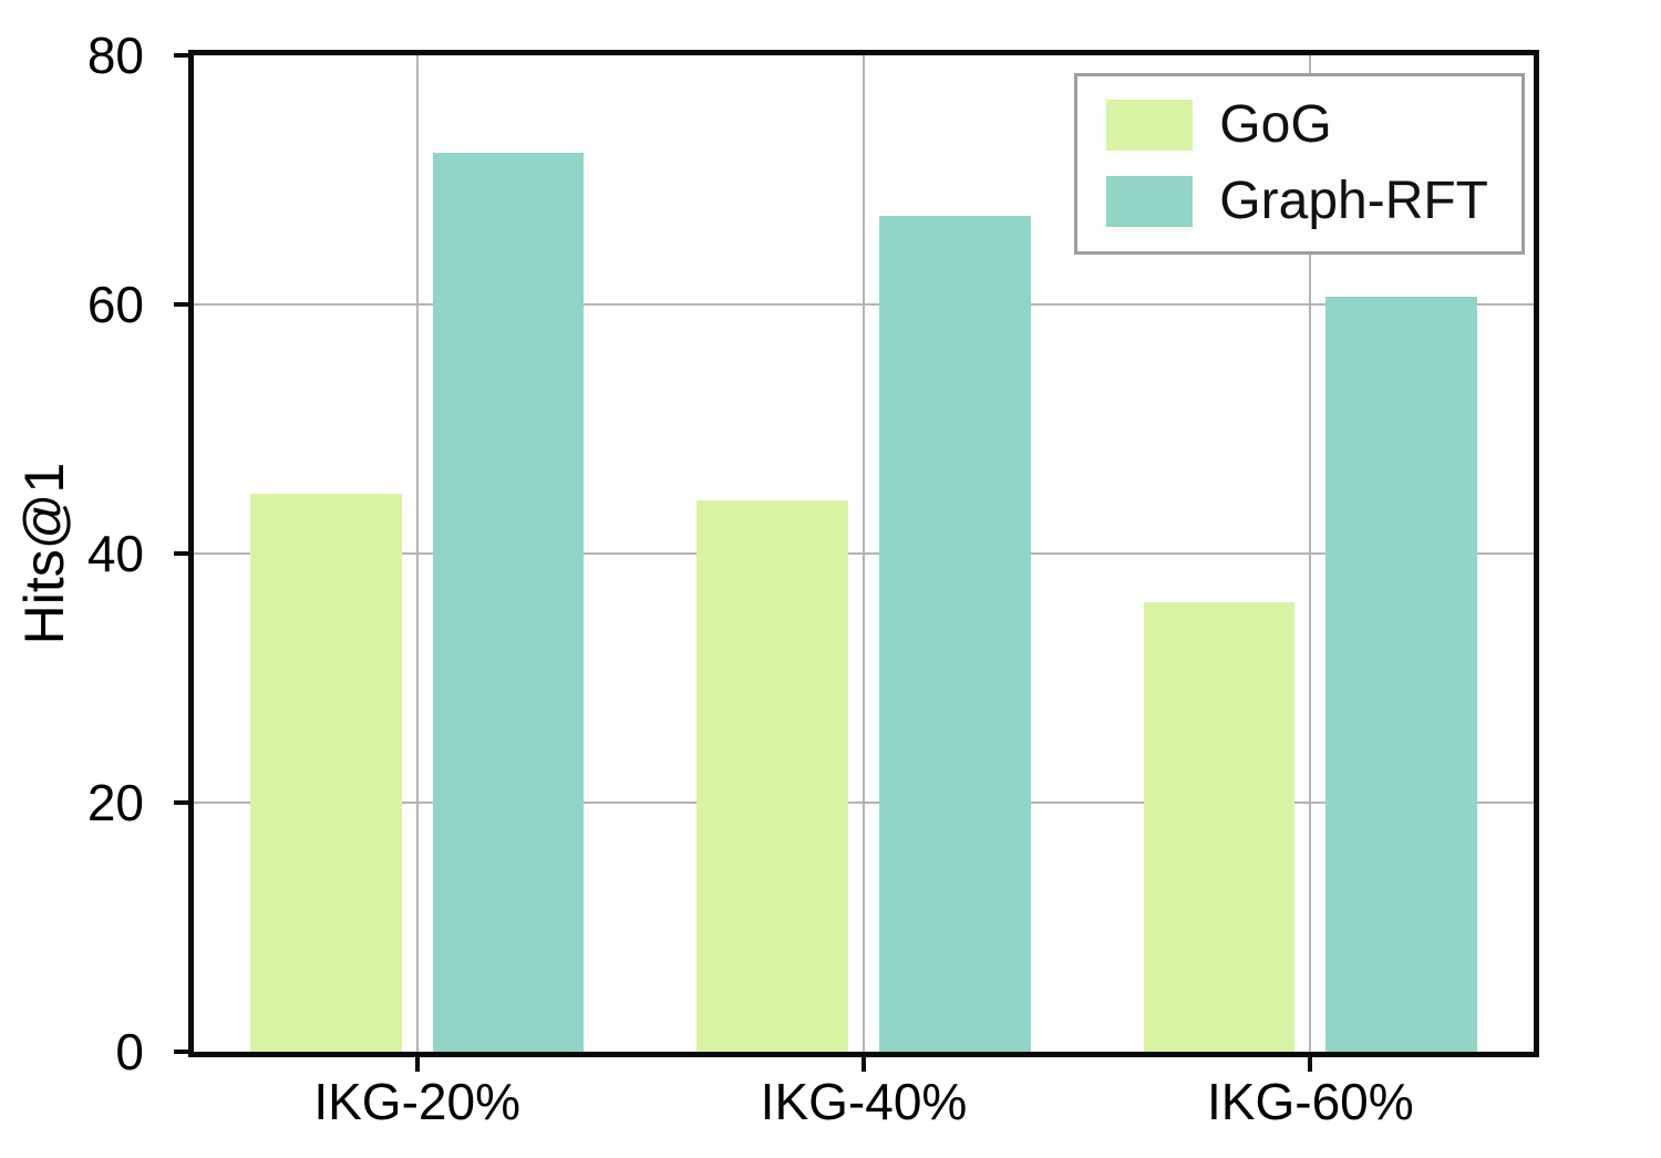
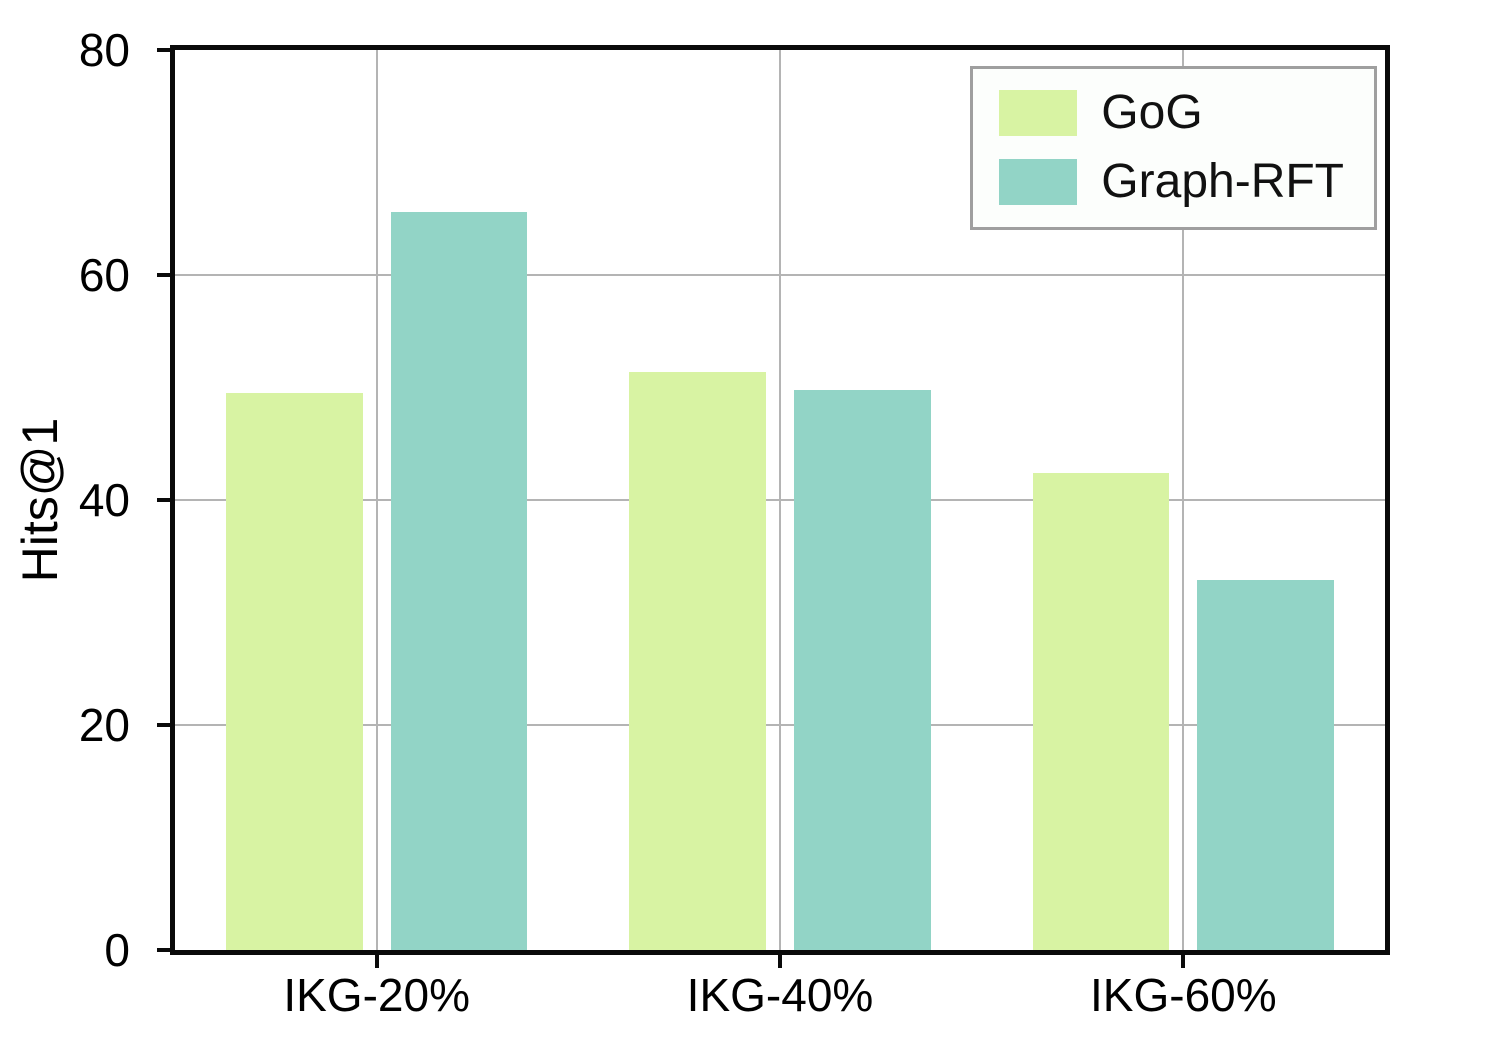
GoG/IKG-20%: 44.8 -> 49.5
Graph-RFT/IKG-20%: 72.2 -> 65.6
GoG/IKG-40%: 44.3 -> 51.4
Graph-RFT/IKG-40%: 67.1 -> 49.8
GoG/IKG-60%: 36.1 -> 42.4
Graph-RFT/IKG-60%: 60.6 -> 32.9
